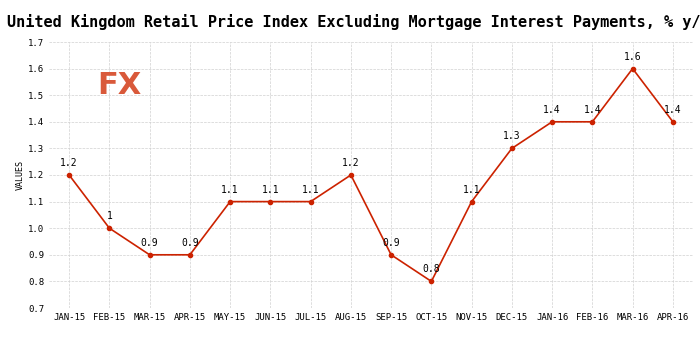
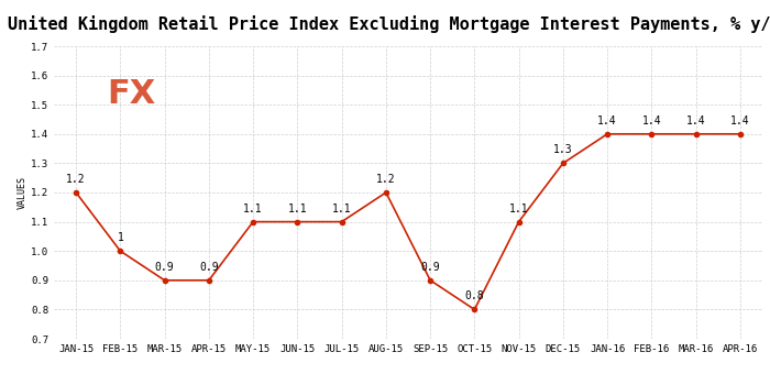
MAR-16: 1.6 -> 1.4
